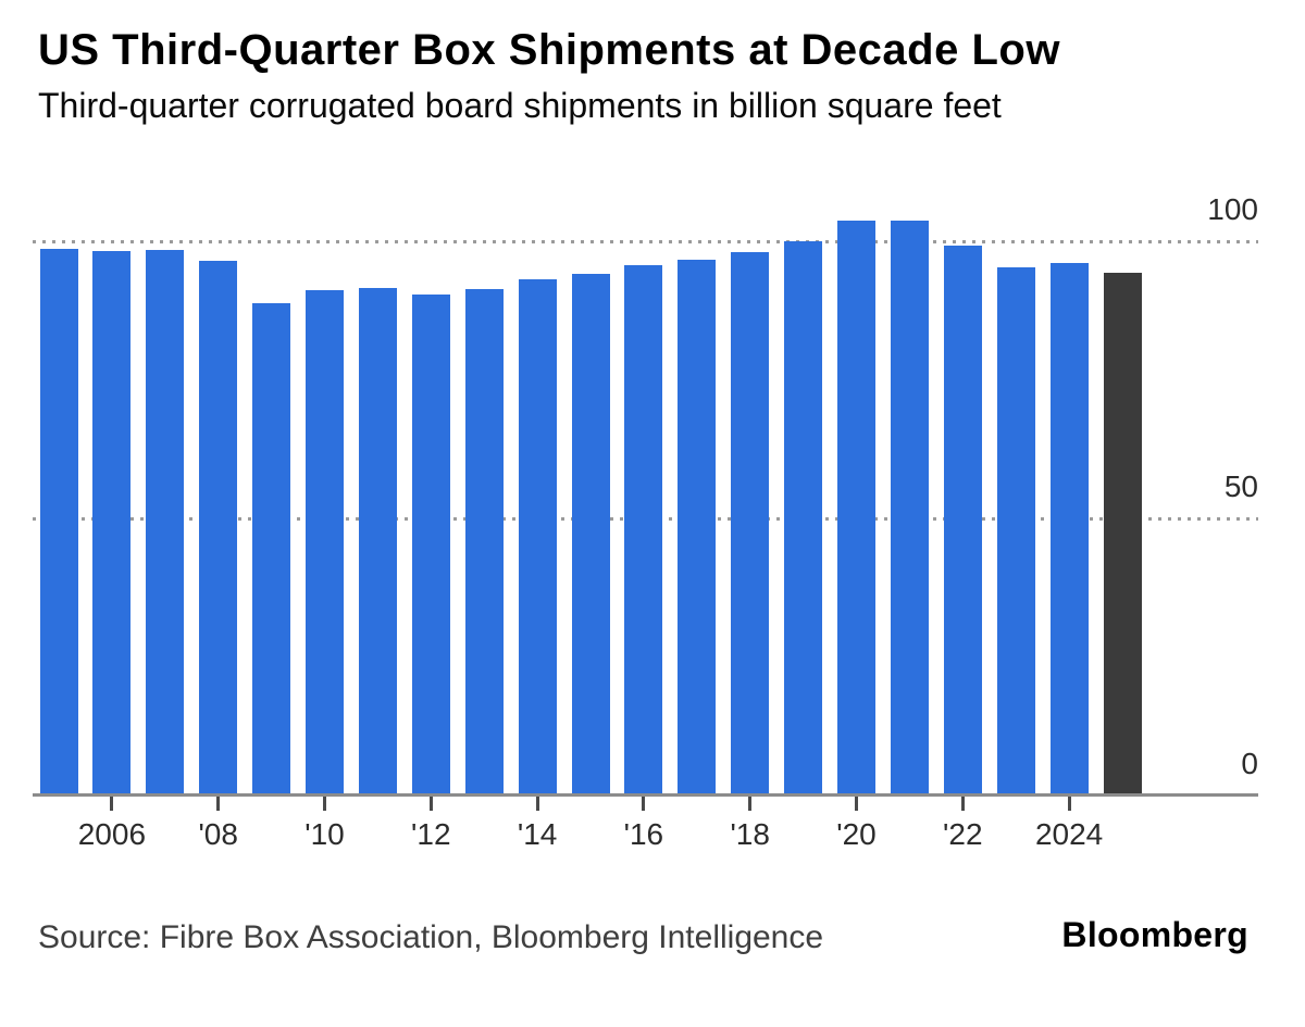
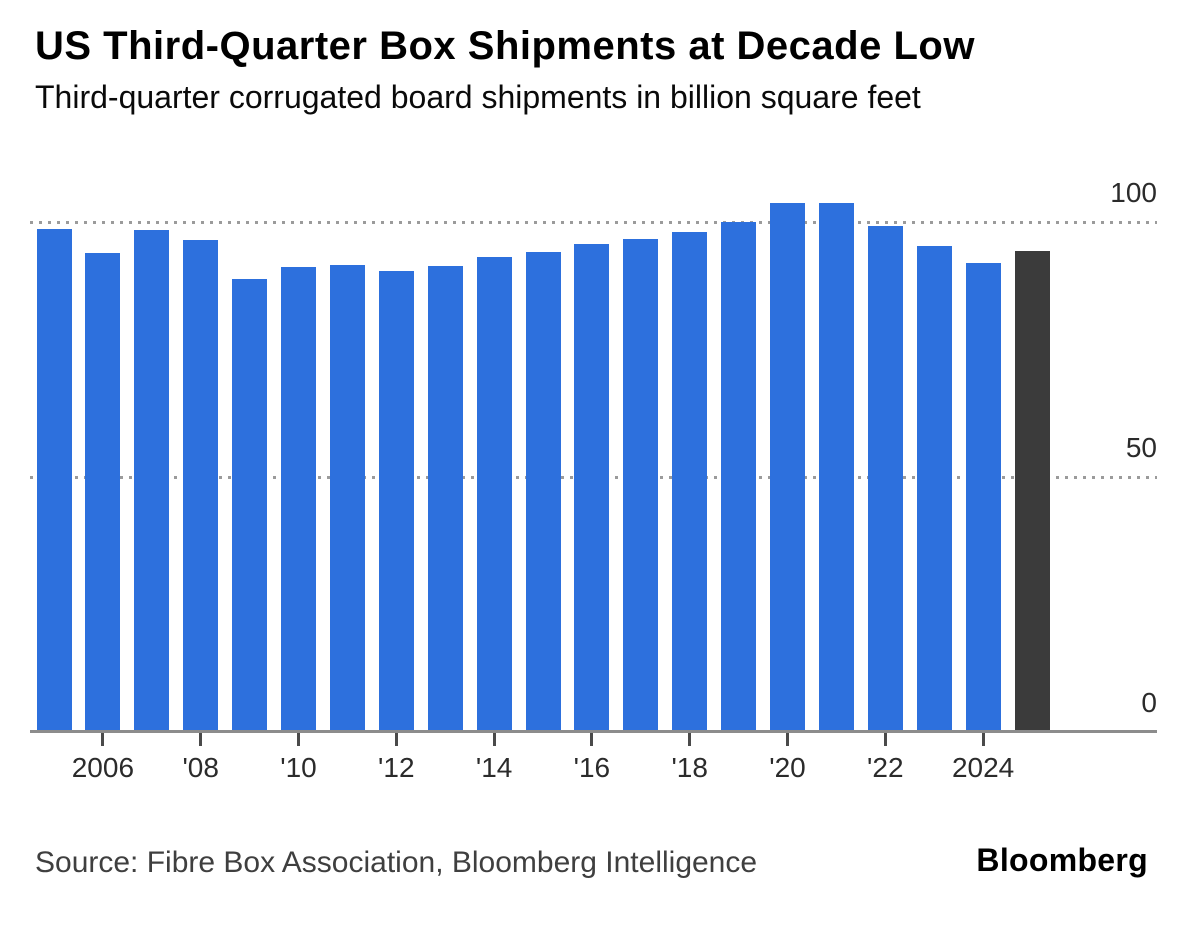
2006: 98 -> 94
2024: 96 -> 92
